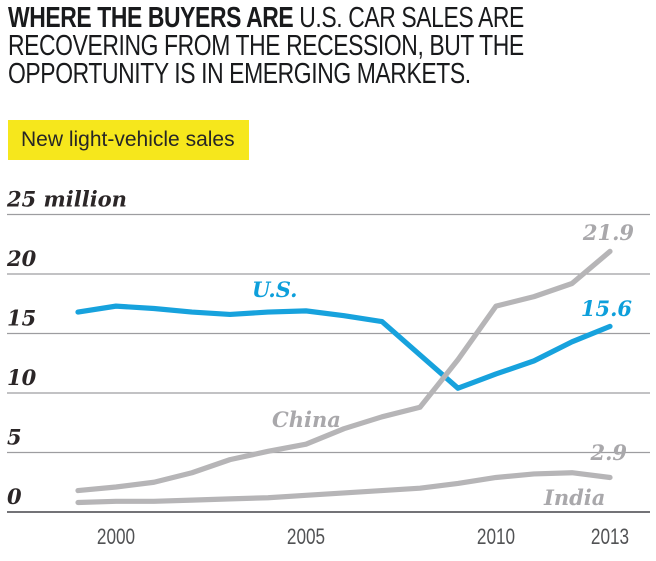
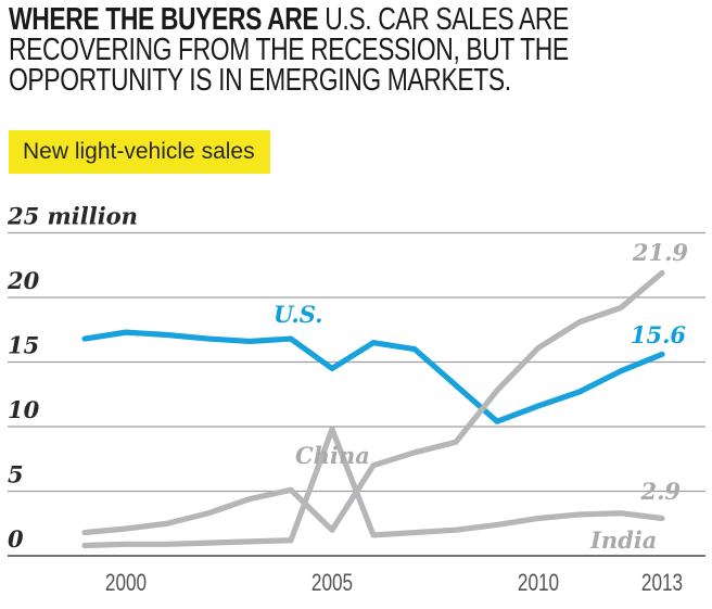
U.S./2005: 16.9 -> 14.5
China/2005: 5.7 -> 2.0
India/2005: 1.4 -> 9.8
China/2010: 17.3 -> 16.1
